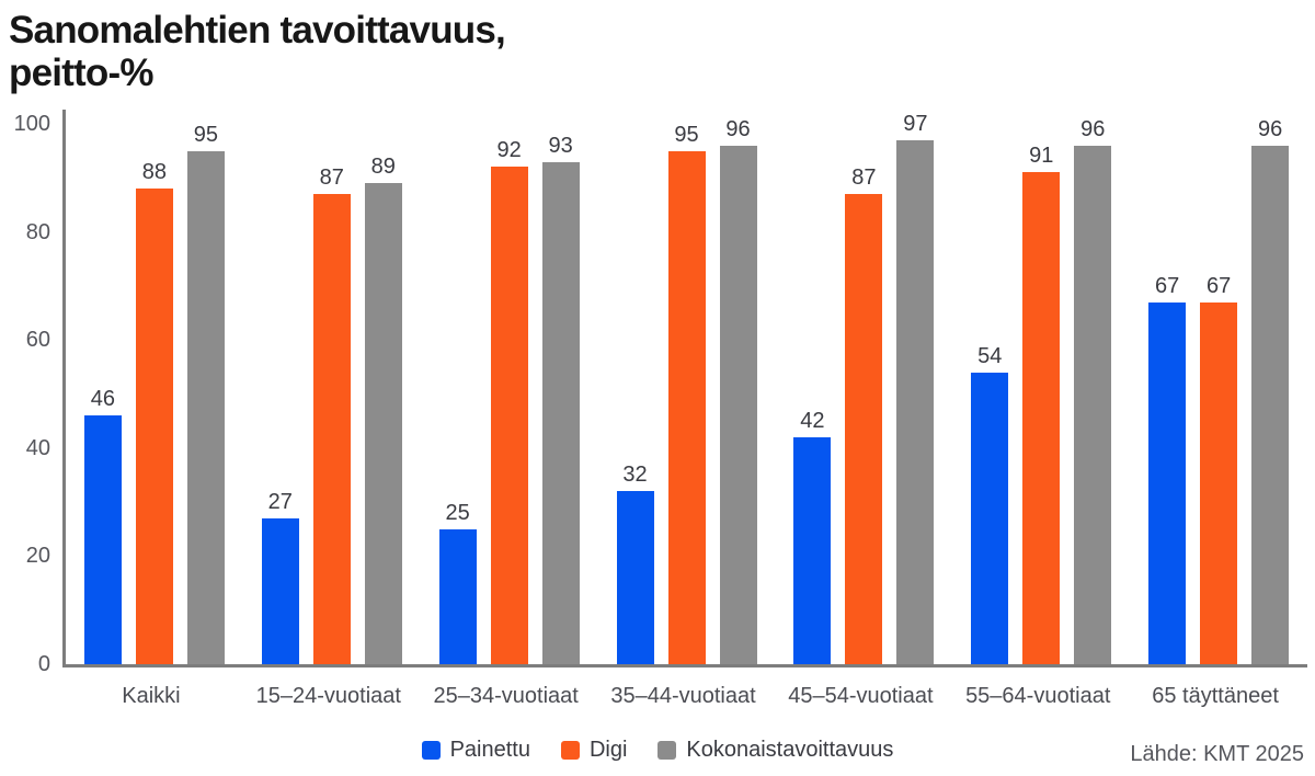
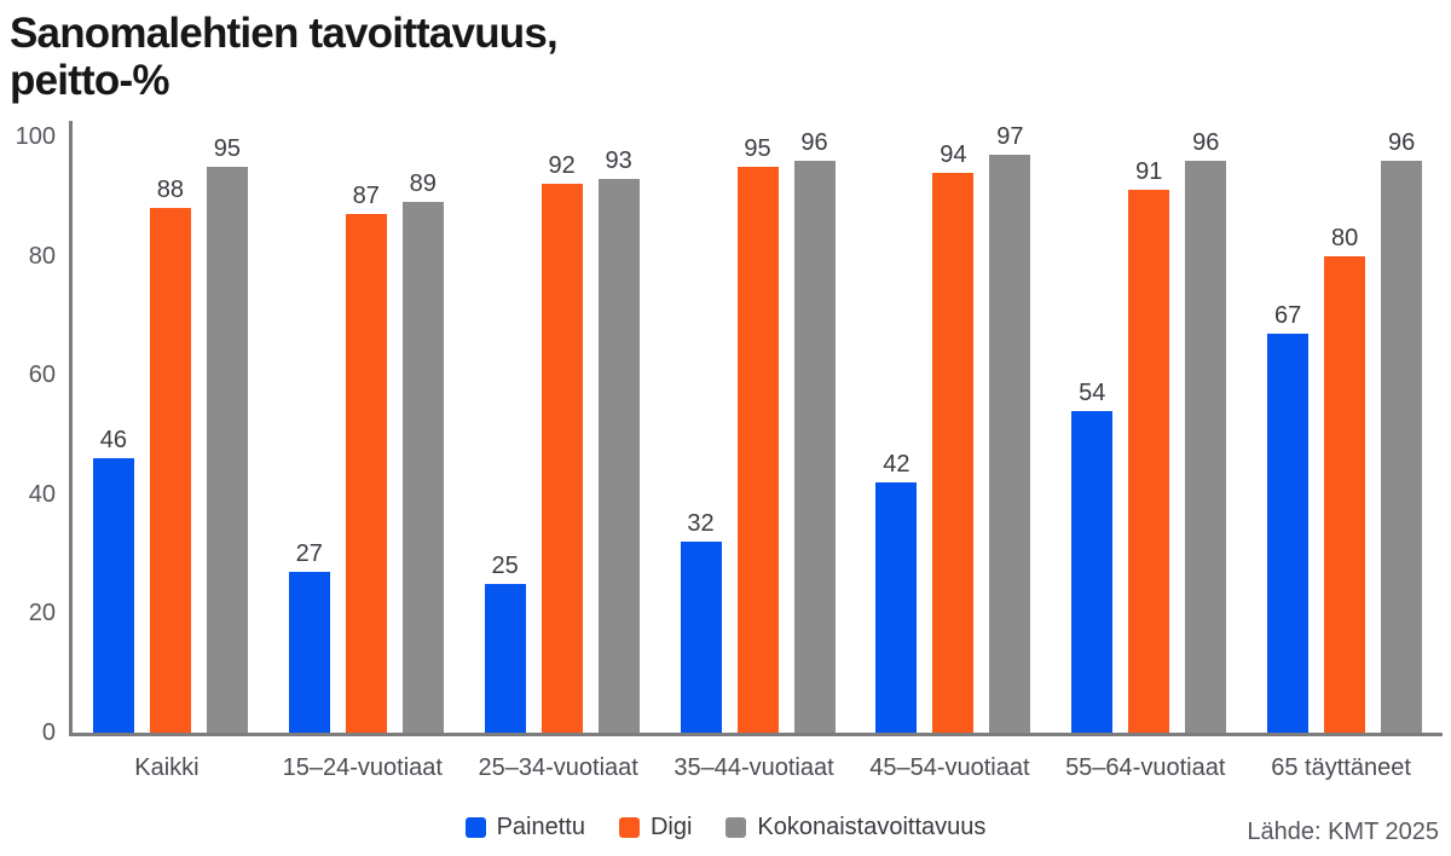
Digi/45–54-vuotiaat: 87 -> 94
Digi/65 täyttäneet: 67 -> 80
